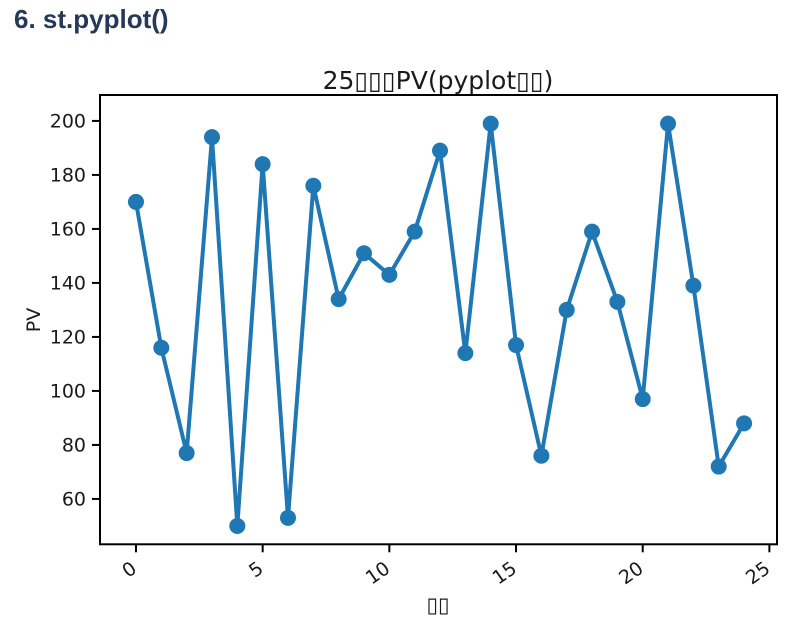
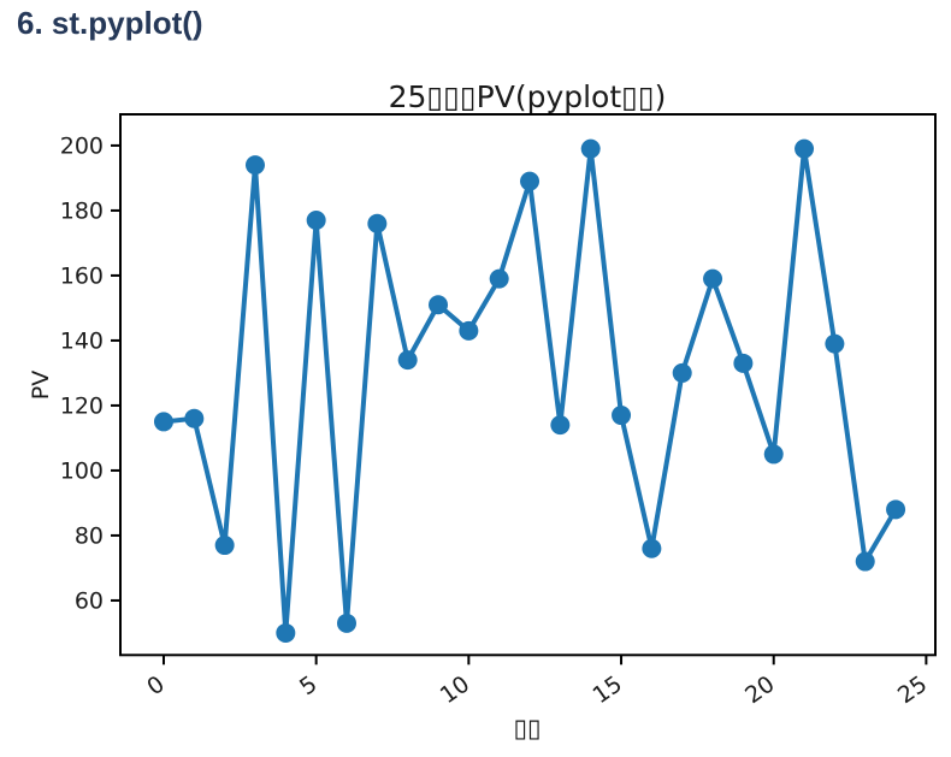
0: 170 -> 115
5: 184 -> 177
20: 97 -> 105
